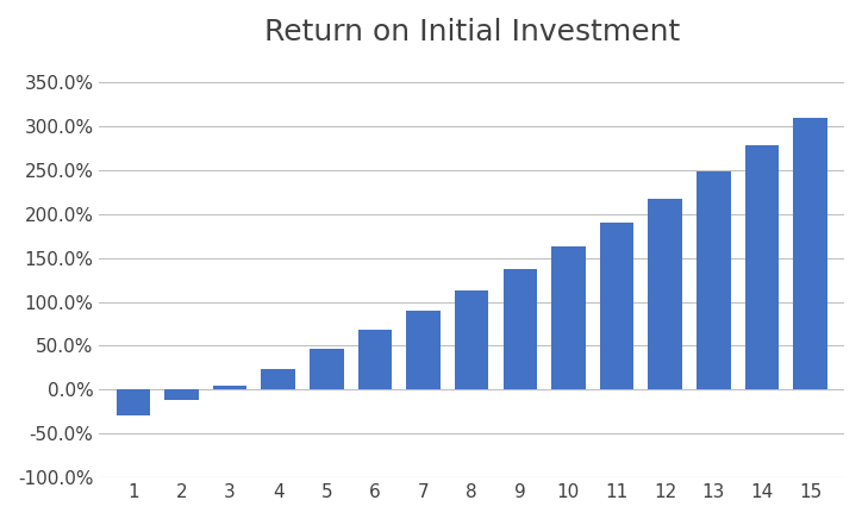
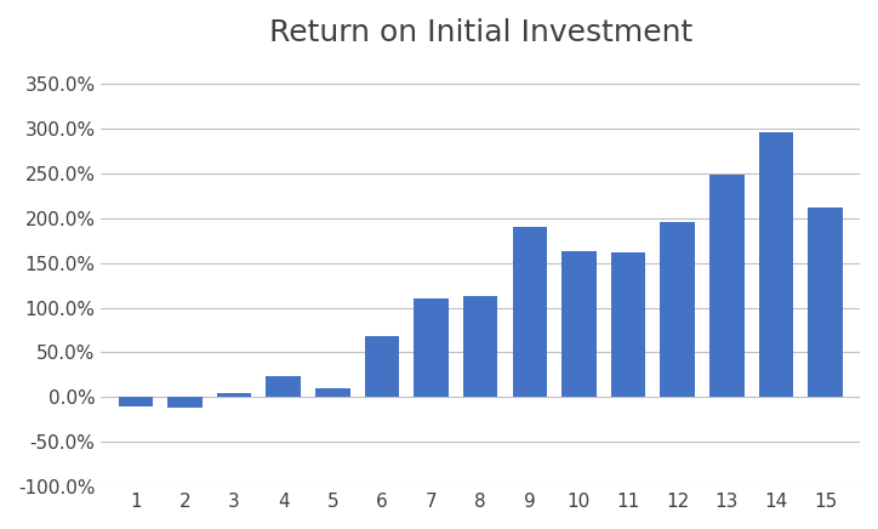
1: -30% -> -10%
5: 47% -> 10%
7: 90% -> 110%
9: 137% -> 190%
11: 190% -> 162%
12: 218% -> 196%
14: 278% -> 296%
15: 310% -> 212%
